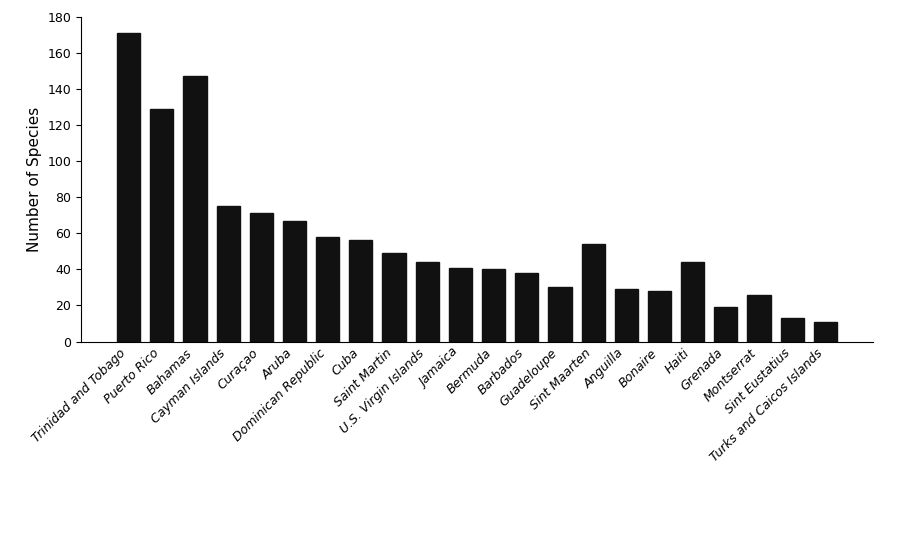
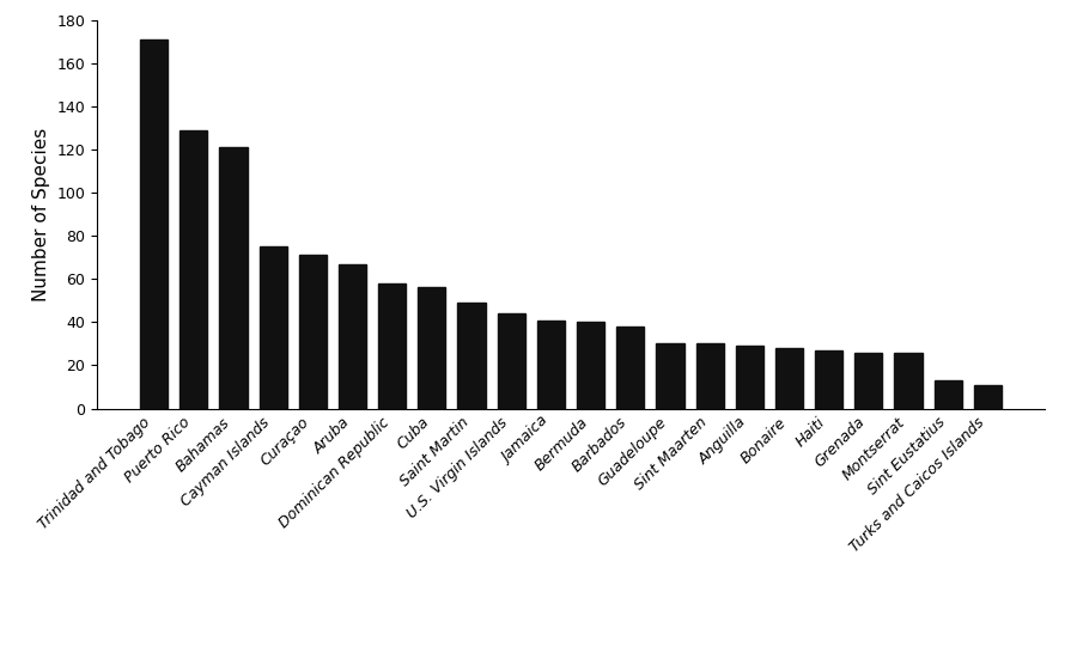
Bahamas: 147 -> 121
Sint Maarten: 54 -> 30
Haiti: 44 -> 27
Grenada: 19 -> 26
